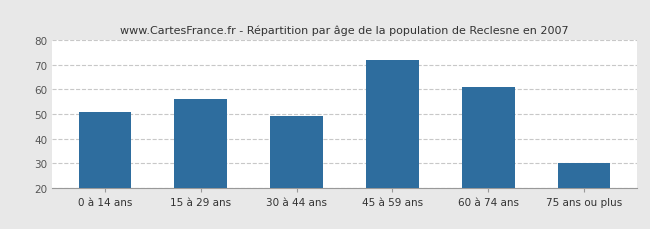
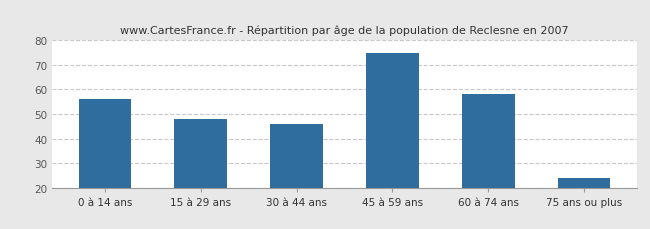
0 à 14 ans: 51 -> 56
15 à 29 ans: 56 -> 48
30 à 44 ans: 49 -> 46
45 à 59 ans: 72 -> 75
60 à 74 ans: 61 -> 58
75 ans ou plus: 30 -> 24
